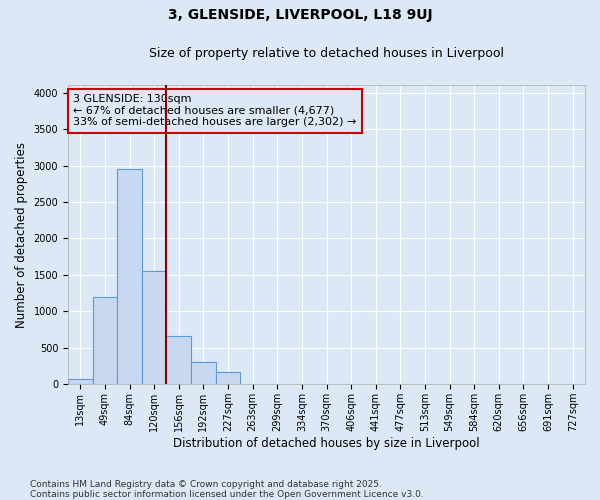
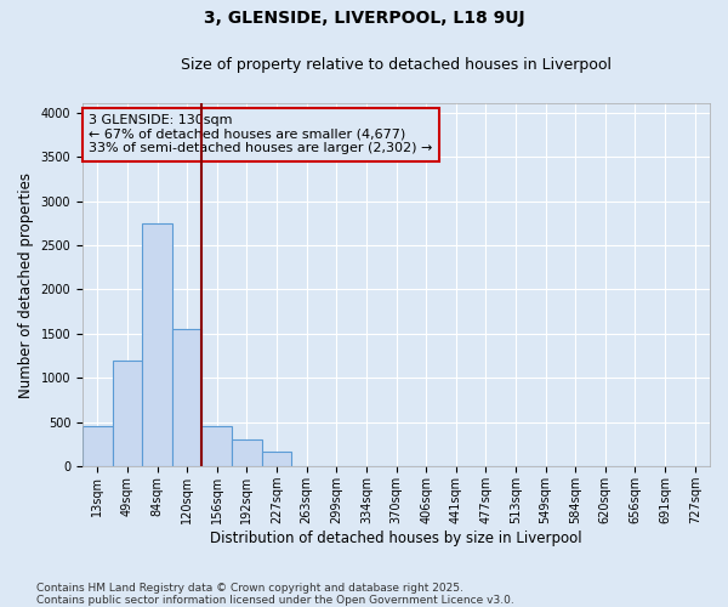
13sqm: 80 -> 460
84sqm: 2950 -> 2740
156sqm: 660 -> 460
